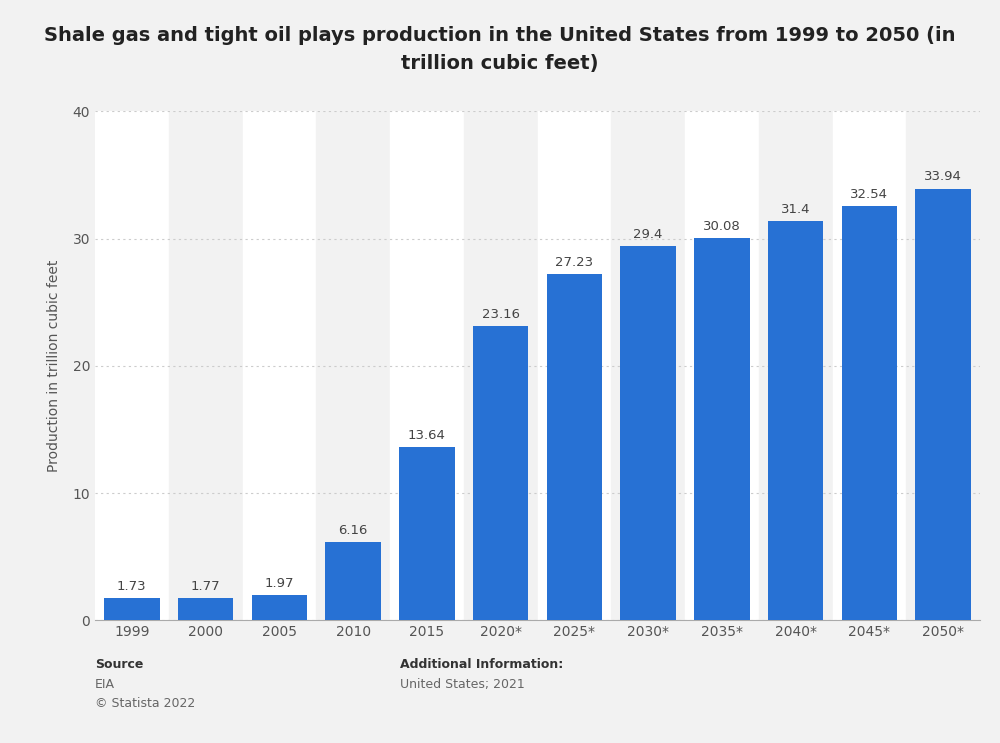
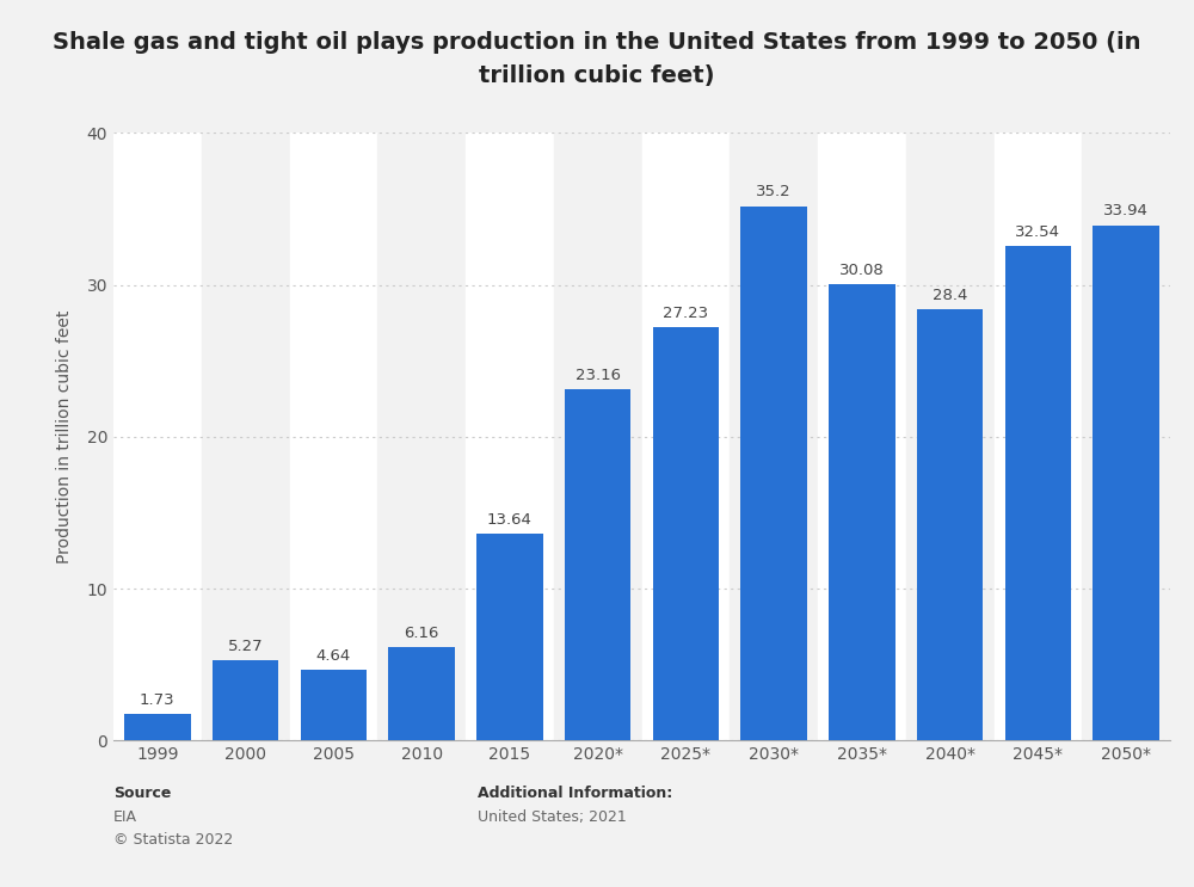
2000: 1.77 -> 5.27
2005: 1.97 -> 4.64
2030*: 29.4 -> 35.2
2040*: 31.4 -> 28.4
